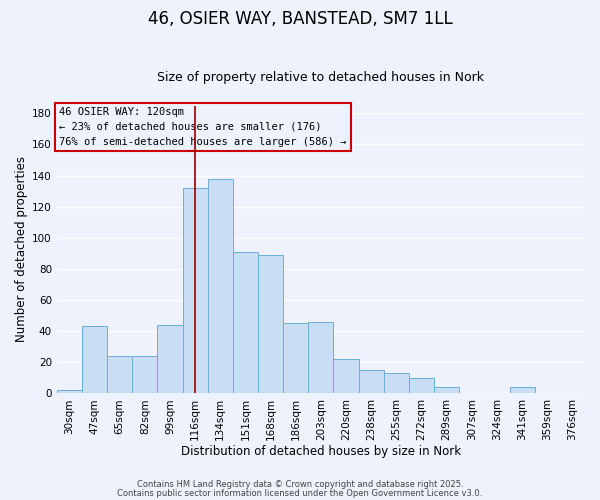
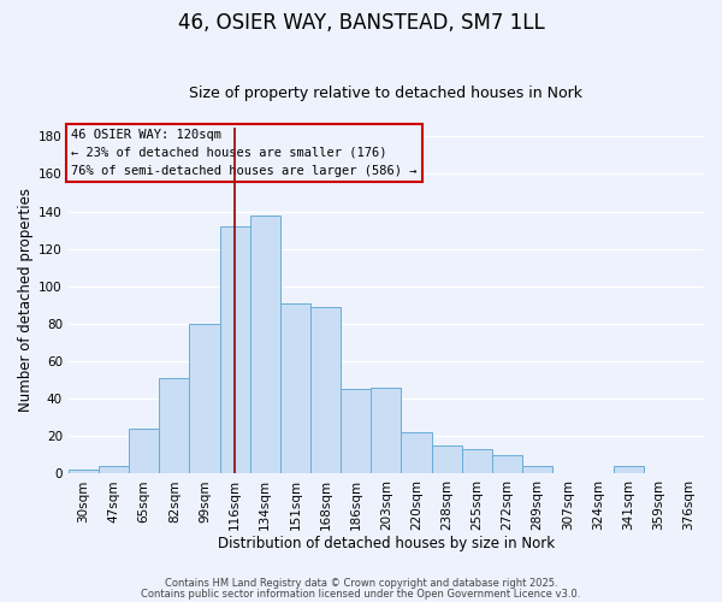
47sqm: 43 -> 4
82sqm: 24 -> 51
99sqm: 44 -> 80
